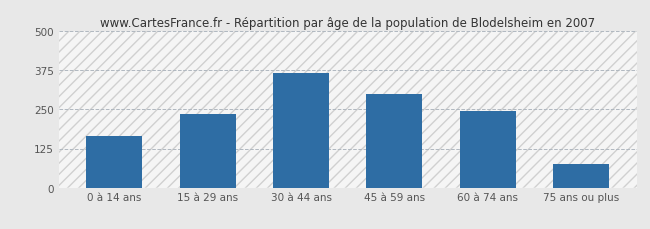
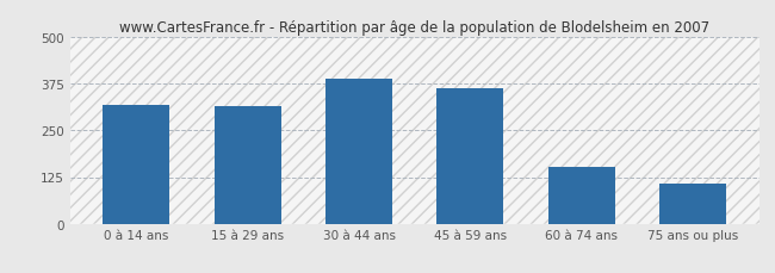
0 à 14 ans: 165 -> 320
15 à 29 ans: 235 -> 315
30 à 44 ans: 365 -> 390
45 à 59 ans: 300 -> 362
60 à 74 ans: 245 -> 152
75 ans ou plus: 75 -> 108
